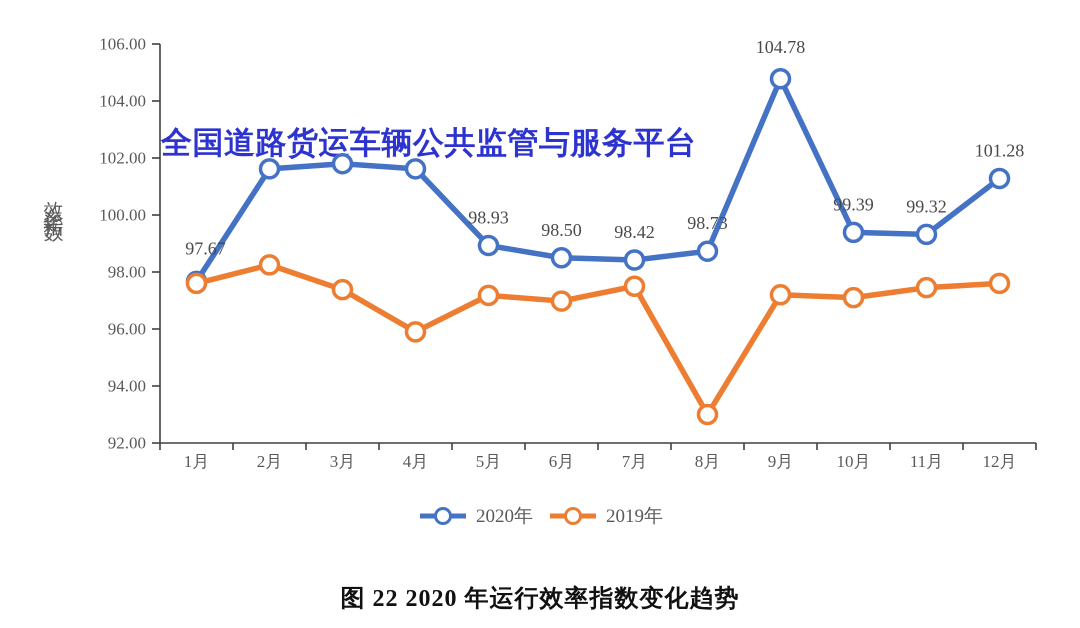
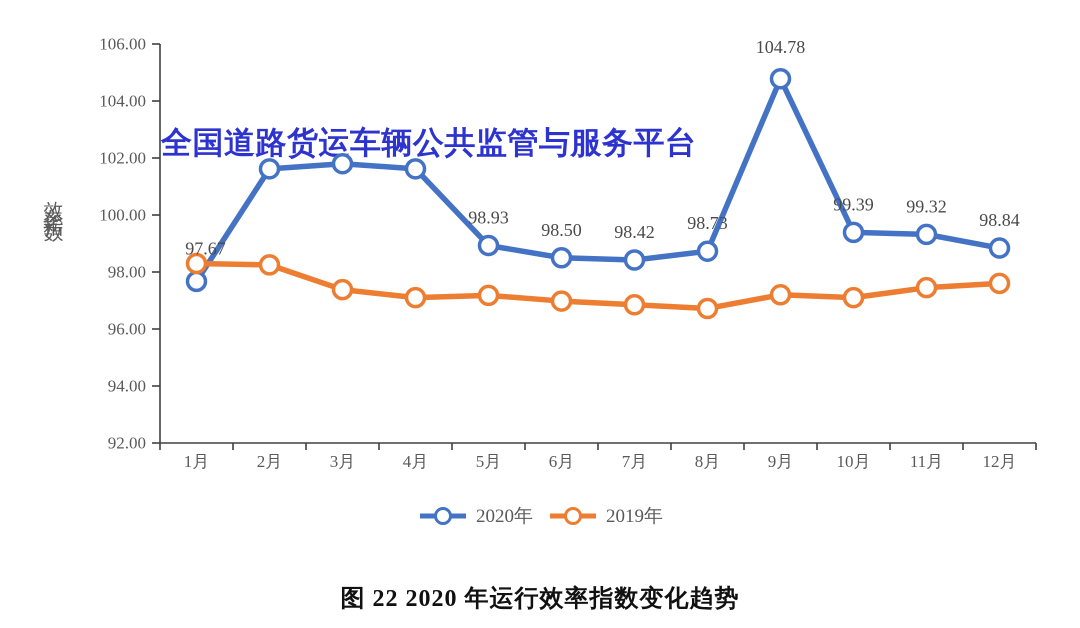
2019年/1月: 97.6 -> 98.3
2019年/4月: 95.9 -> 97.1
2019年/7月: 97.5 -> 96.8
2019年/8月: 93.0 -> 96.7
2020年/12月: 101.28 -> 98.84
